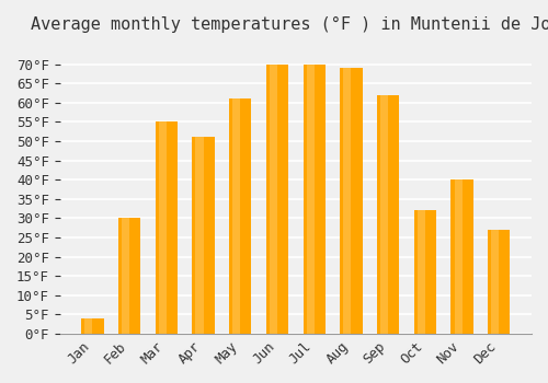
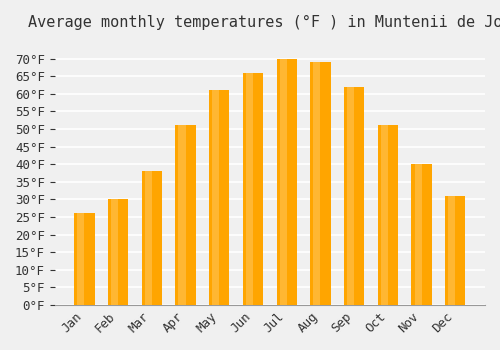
Jan: 4°F -> 26°F
Mar: 55°F -> 38°F
Jun: 70°F -> 66°F
Oct: 32°F -> 51°F
Dec: 27°F -> 31°F
